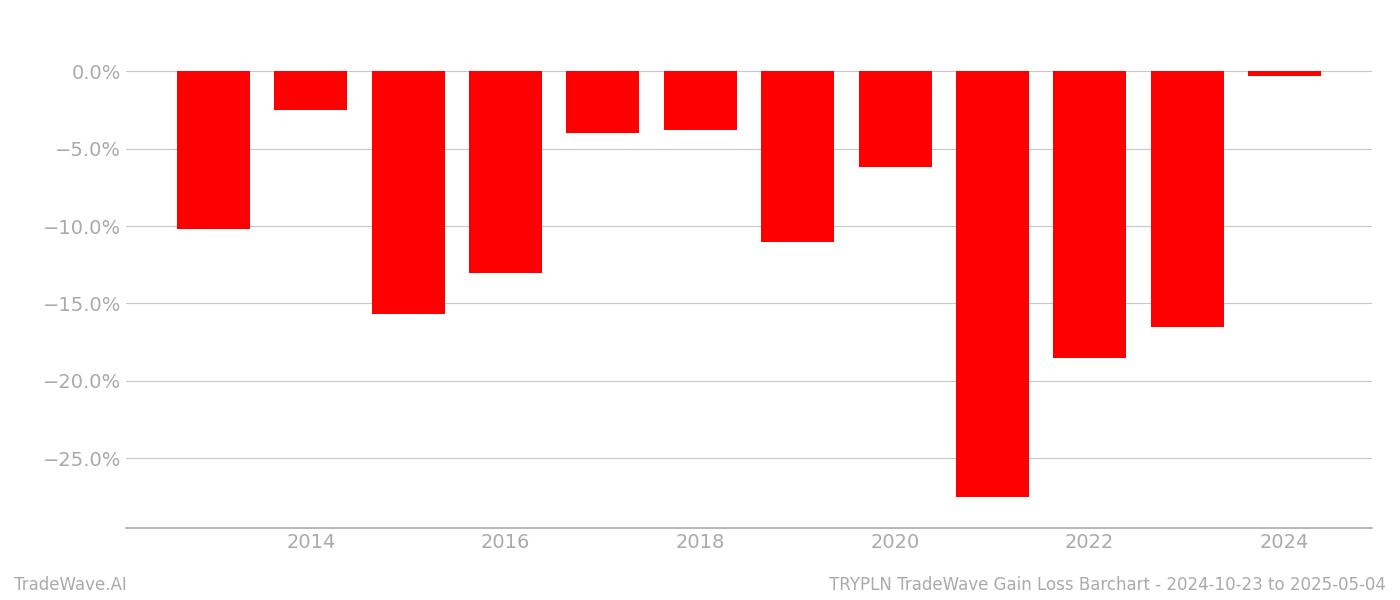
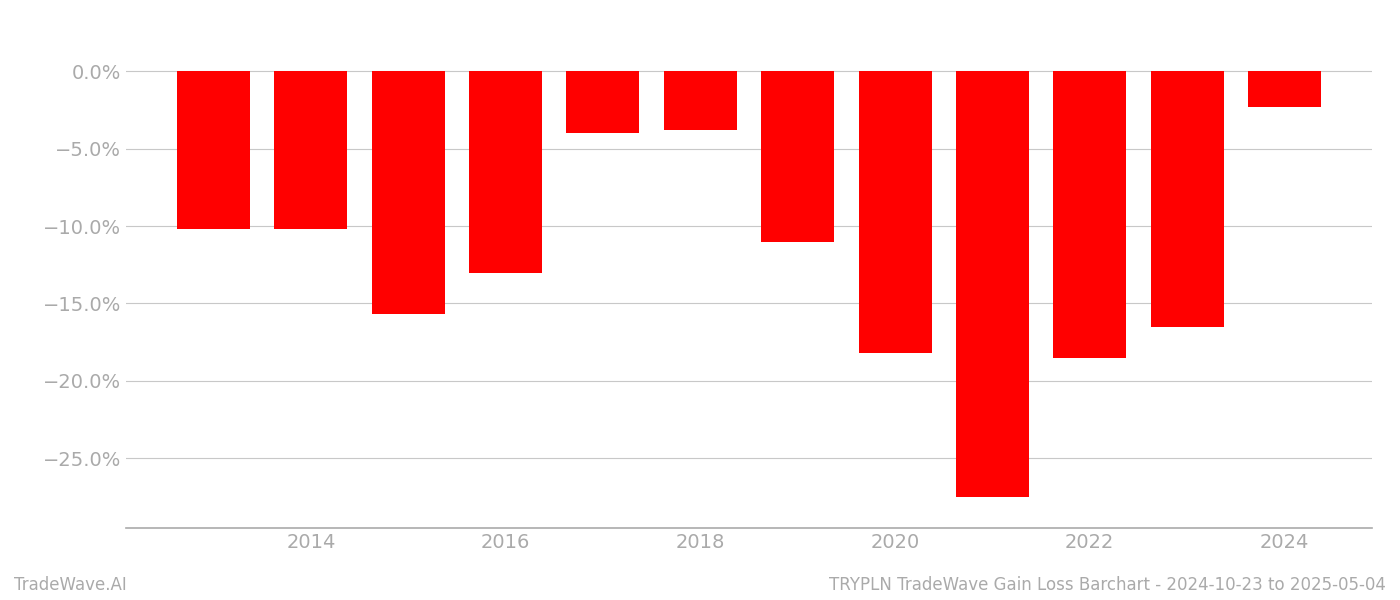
2014: -2.5% -> -10.2%
2020: -6.2% -> -18.2%
2024: -0.3% -> -2.3%
